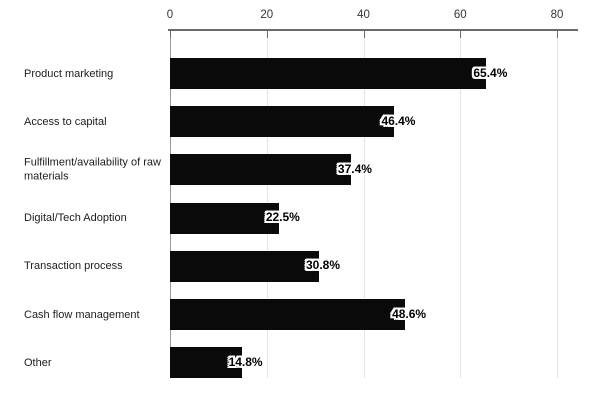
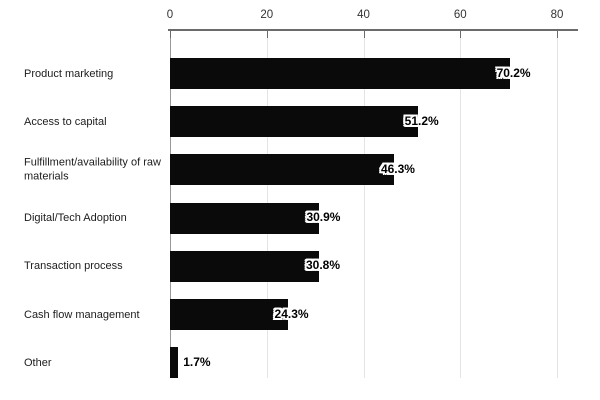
Product marketing: 65.4% -> 70.2%
Access to capital: 46.4% -> 51.2%
Fulfillment/availability of raw materials: 37.4% -> 46.3%
Digital/Tech Adoption: 22.5% -> 30.9%
Cash flow management: 48.6% -> 24.3%
Other: 14.8% -> 1.7%
